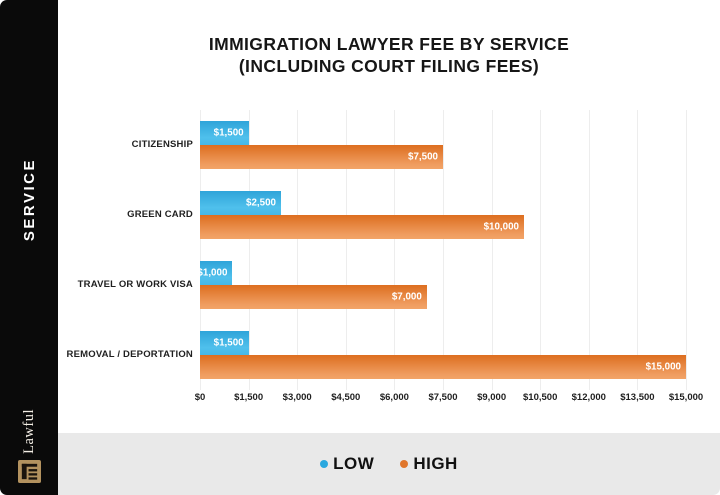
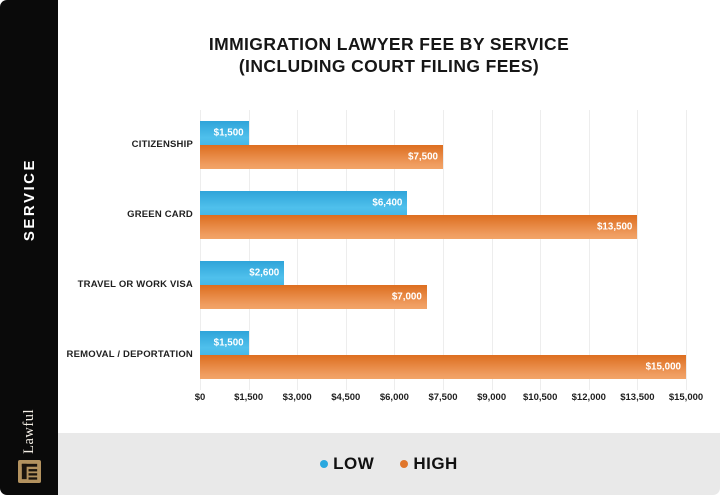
LOW/GREEN CARD: $2,500 -> $6,400
HIGH/GREEN CARD: $10,000 -> $13,500
LOW/TRAVEL OR WORK VISA: $1,000 -> $2,600
